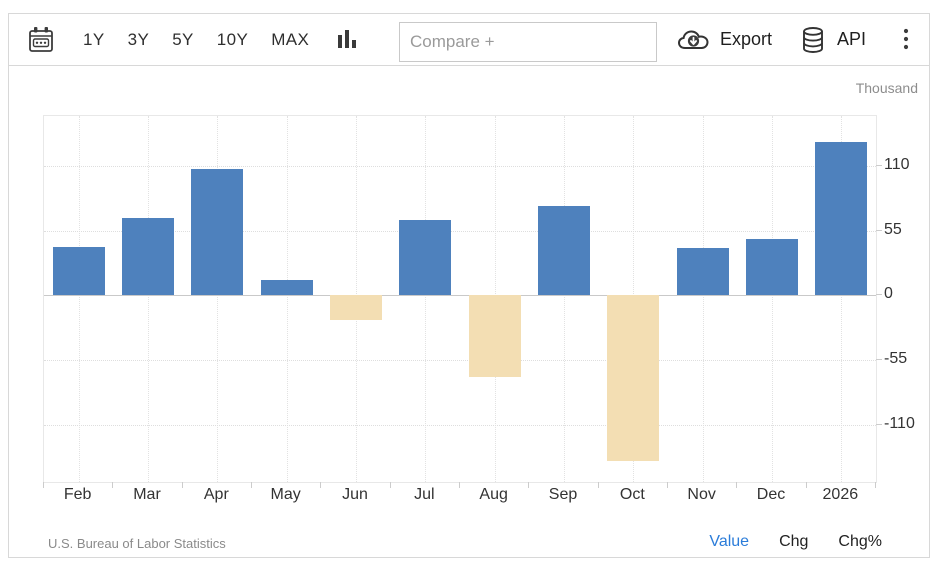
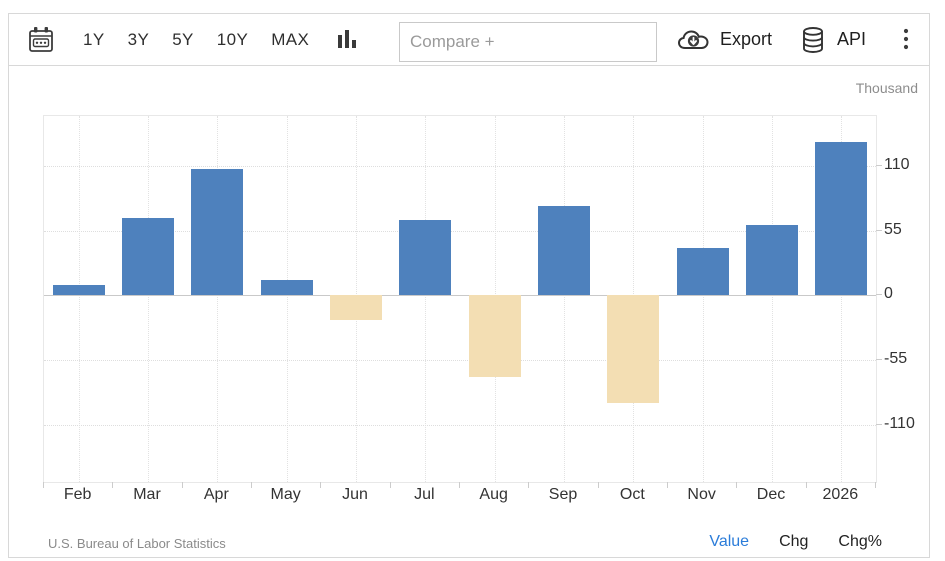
Feb: 41 -> 9
Oct: -140 -> -91
Dec: 48 -> 60
